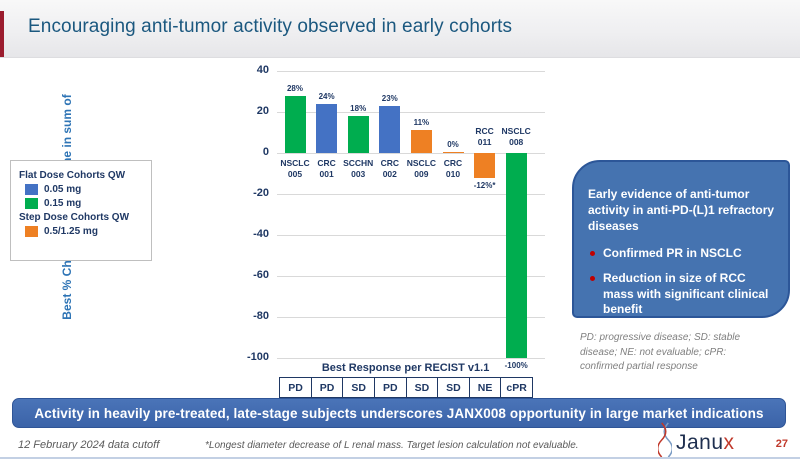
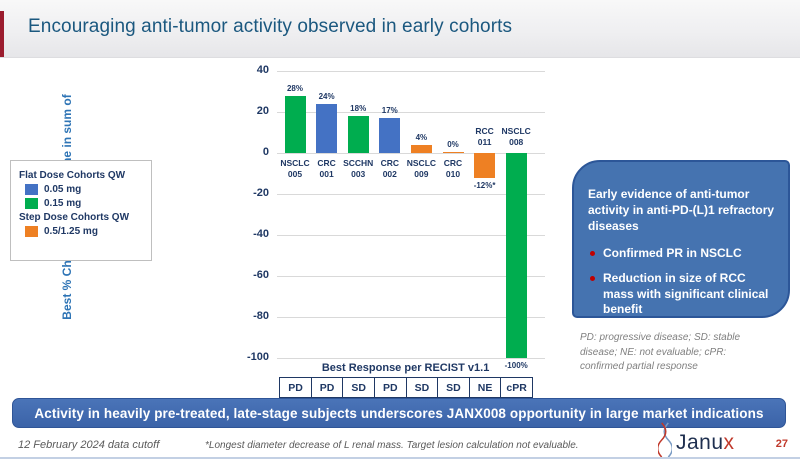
CRC 002: 23% -> 17%
NSCLC 009: 11% -> 4%
